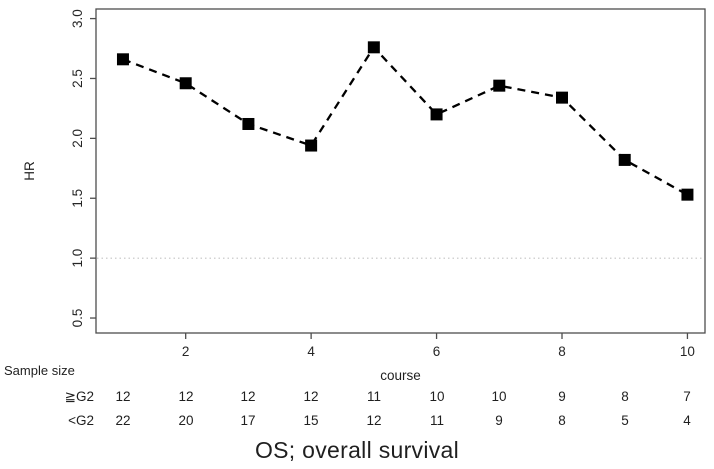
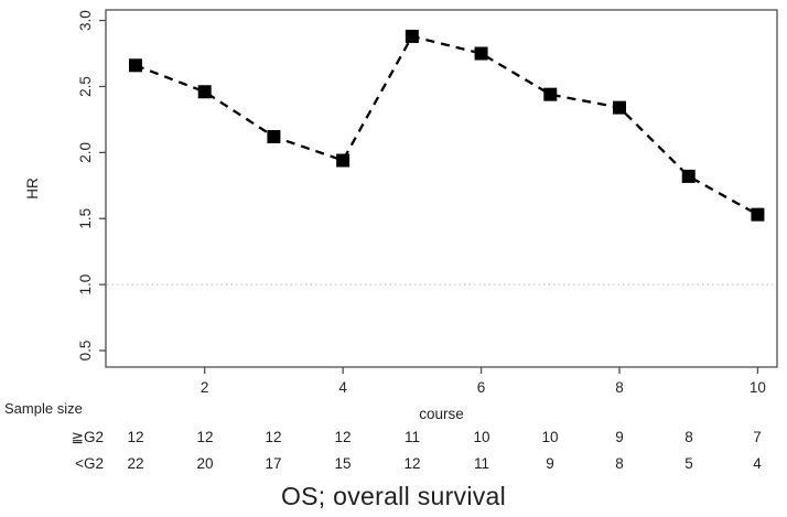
5: 2.76 -> 2.88
6: 2.20 -> 2.75
